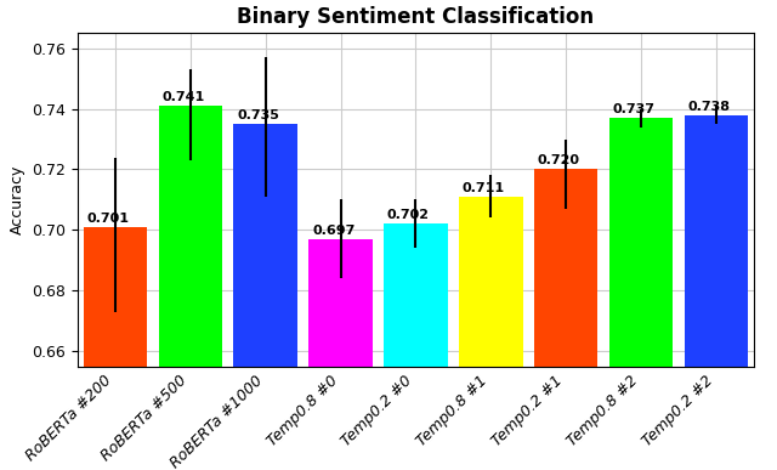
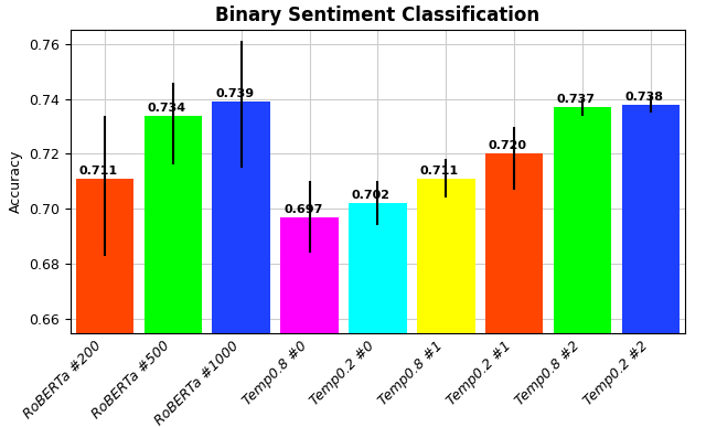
RoBERTa #200: 0.701 -> 0.711
RoBERTa #500: 0.741 -> 0.734
RoBERTa #1000: 0.735 -> 0.739
